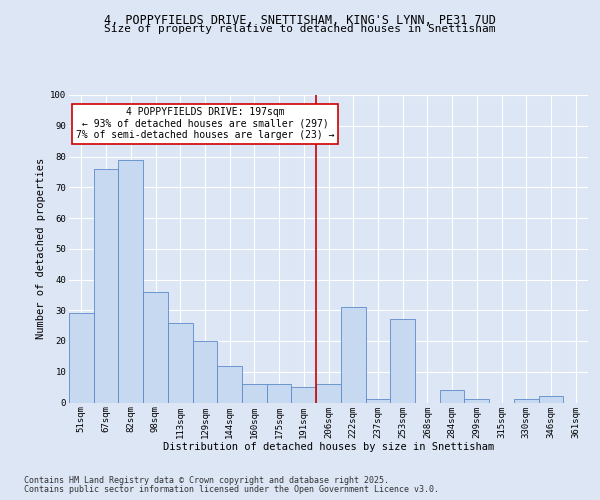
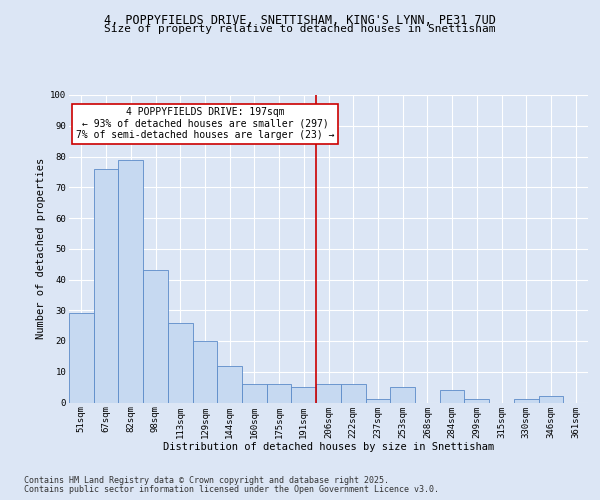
98sqm: 36 -> 43
222sqm: 31 -> 6
253sqm: 27 -> 5
